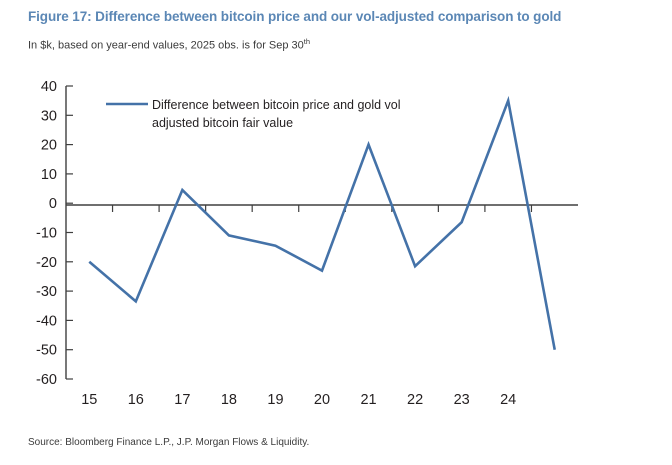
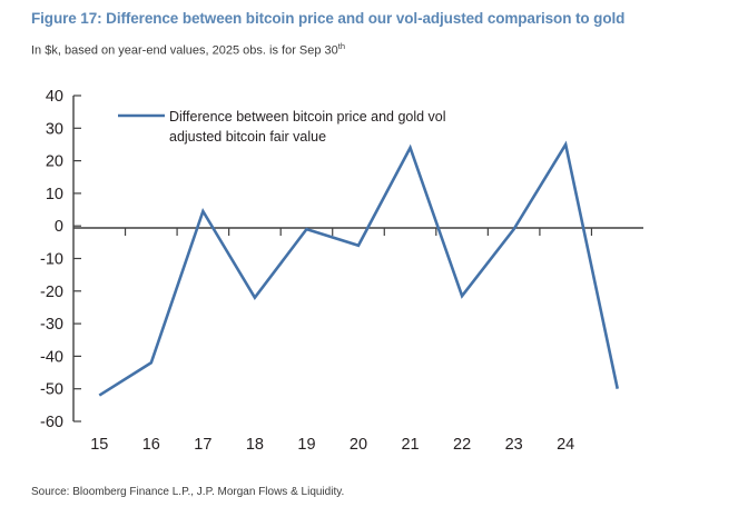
15: -20 -> -52
16: -34 -> -42
18: -11 -> -22
19: -14 -> -1
20: -23 -> -6
21: 20 -> 24
23: -6 -> -1
24: 35 -> 25
